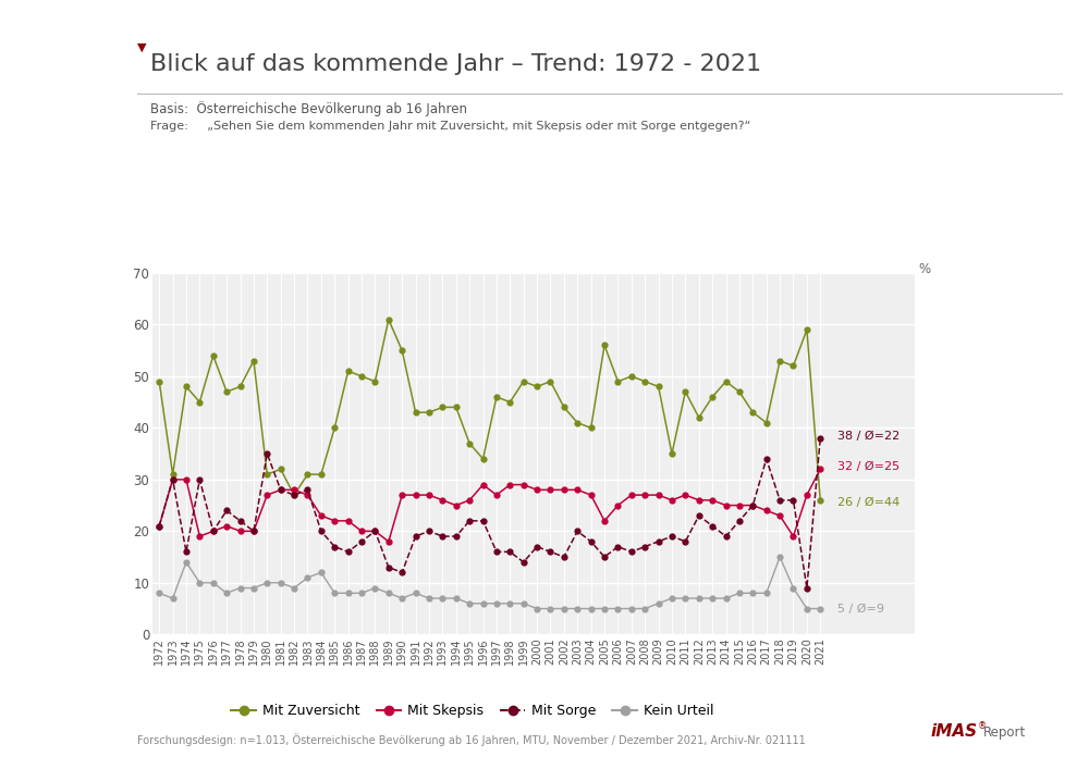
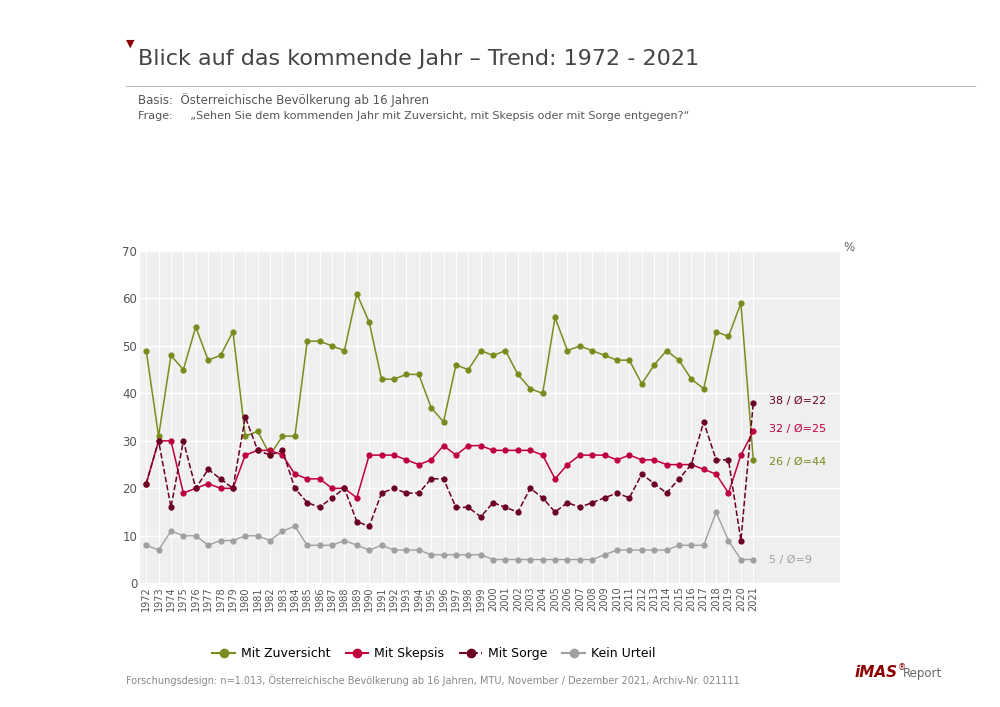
Kein Urteil/1974: 14 -> 11
Mit Zuversicht/1985: 40 -> 51
Mit Zuversicht/2010: 35 -> 47
